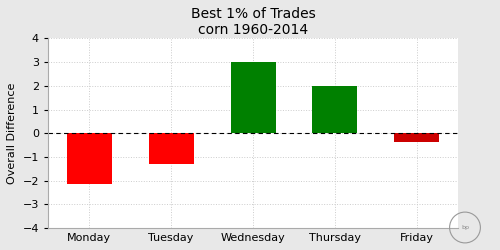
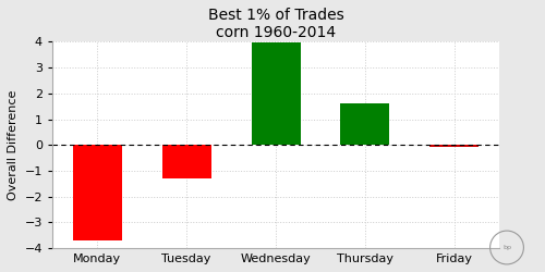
Monday: -2.15 -> -3.70
Wednesday: 3.00 -> 3.95
Thursday: 2.00 -> 1.60
Friday: -0.35 -> -0.07
